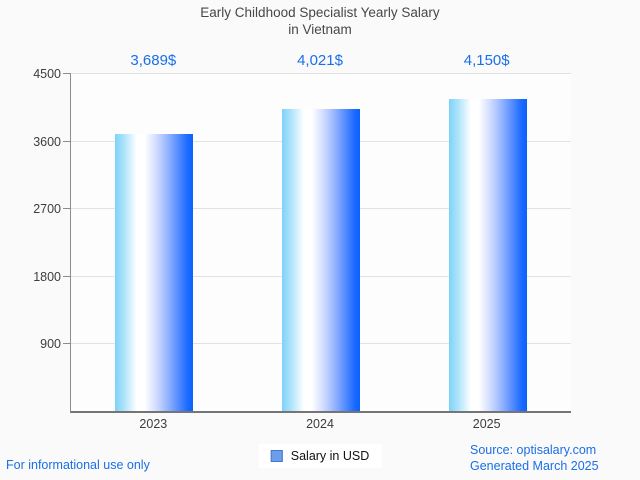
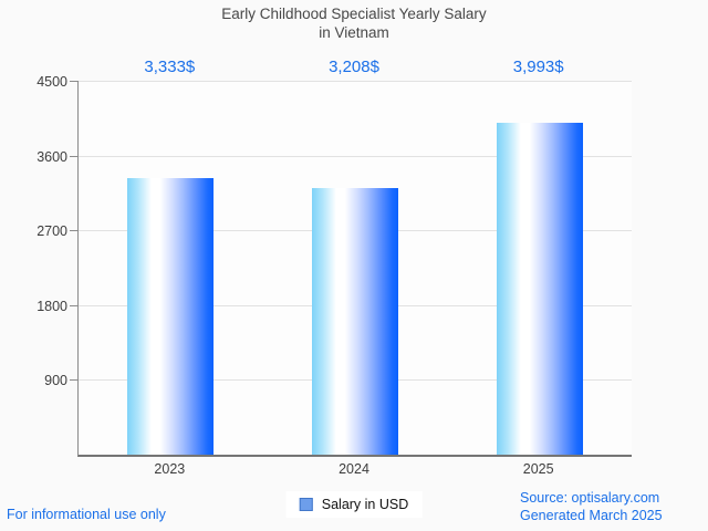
2023: 3,689 -> 3,333
2024: 4,021 -> 3,208
2025: 4,150 -> 3,993
